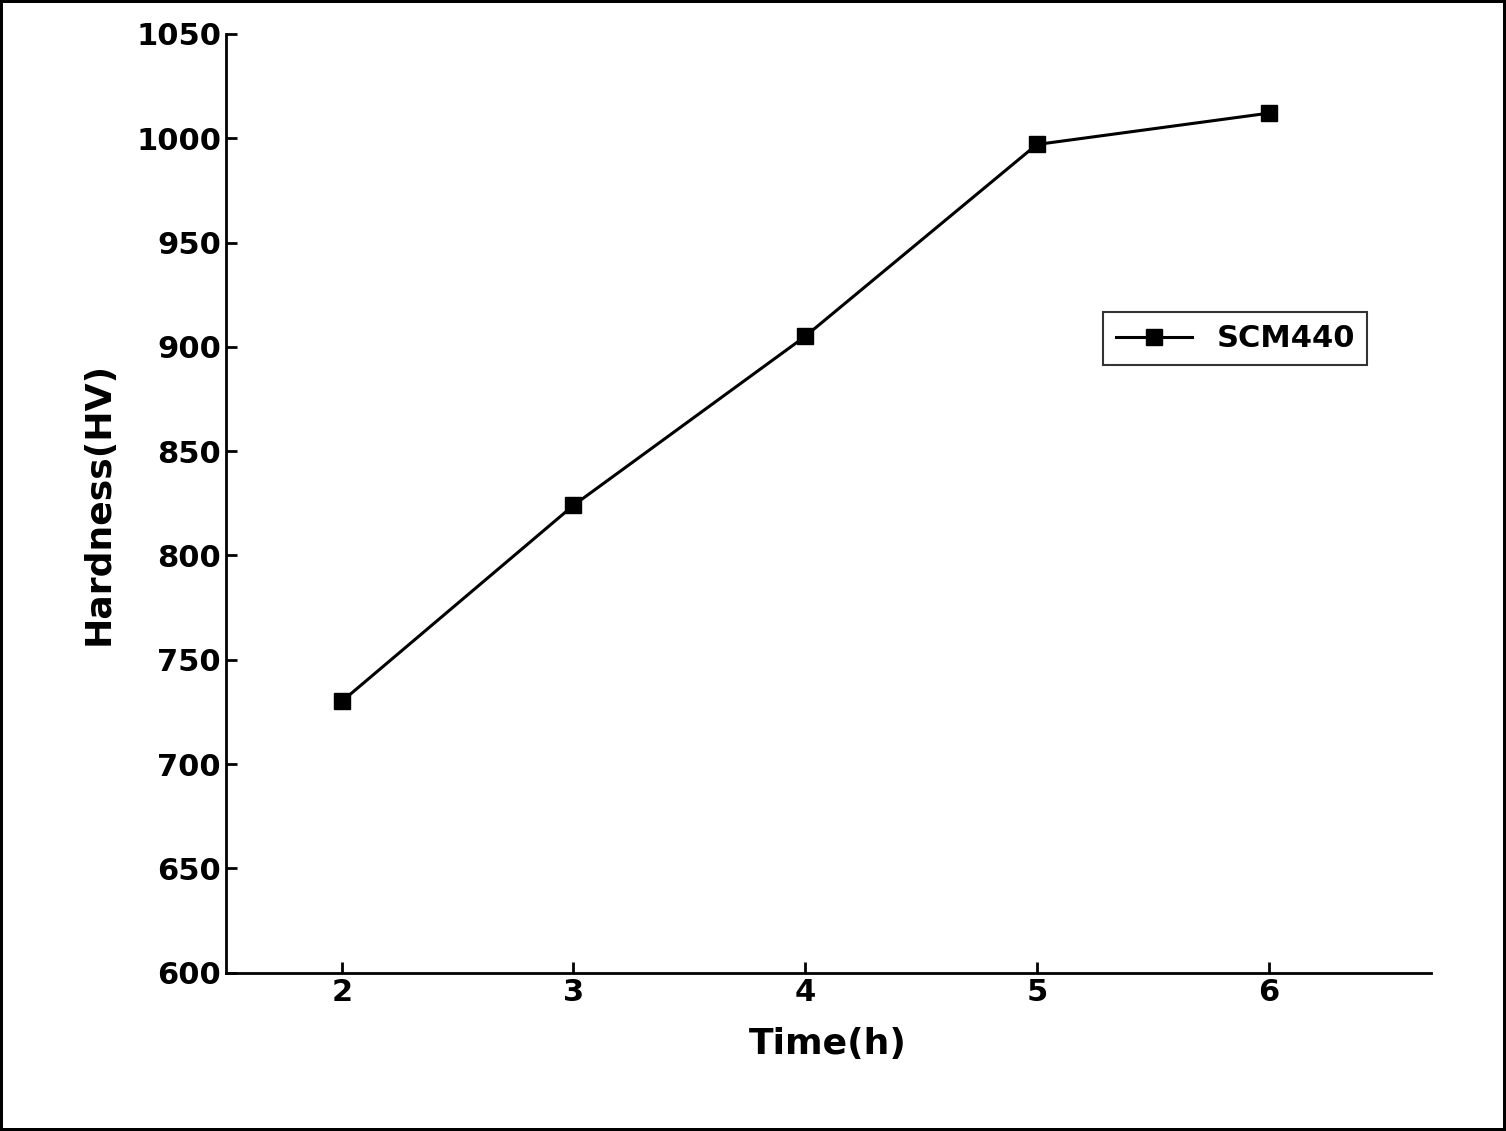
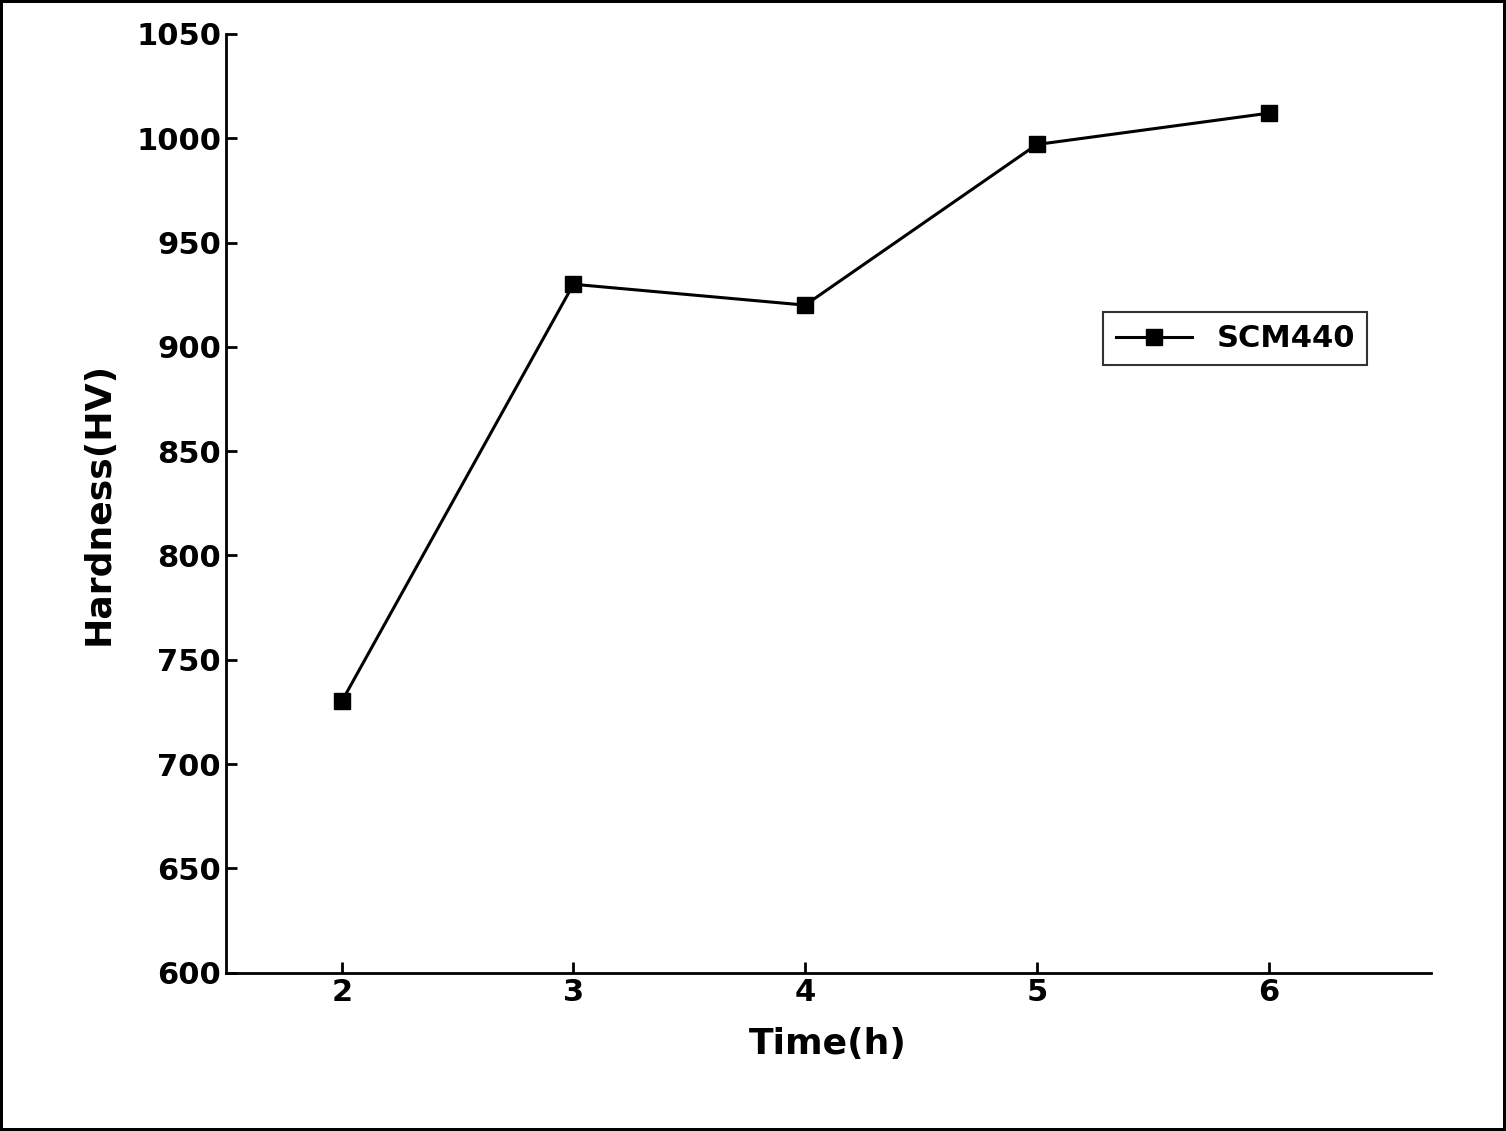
3: 824 -> 930
4: 905 -> 920
